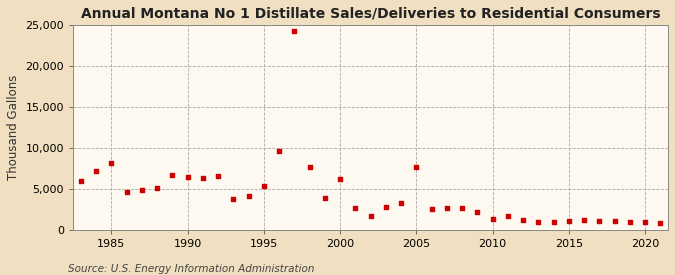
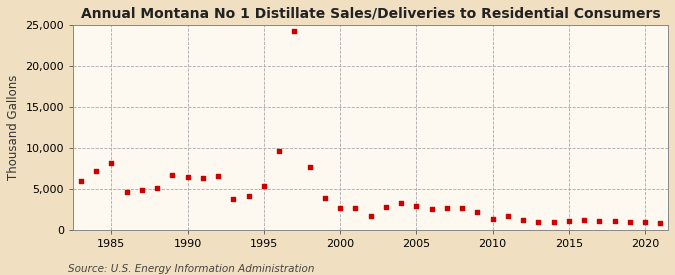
2000: 6,200 -> 2,600
2005: 7,600 -> 2,900
